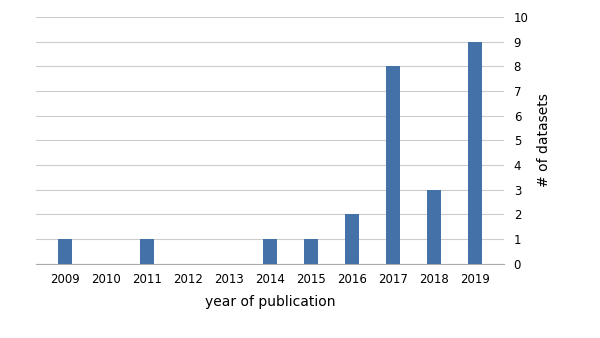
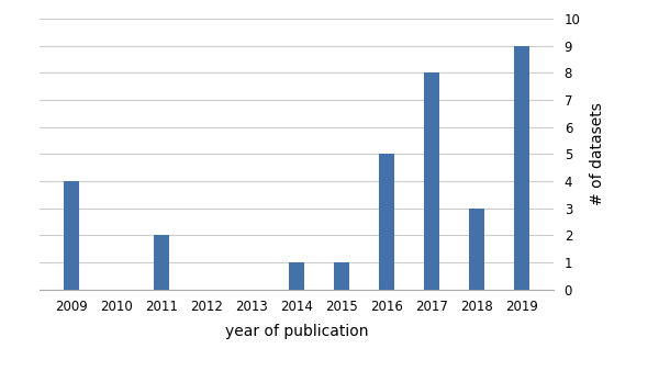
2009: 1 -> 4
2011: 1 -> 2
2016: 2 -> 5
